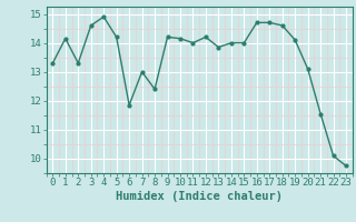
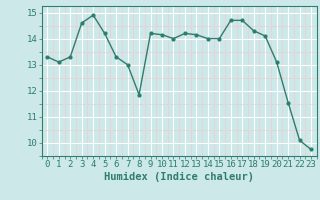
1: 14.15 -> 13.10
6: 11.85 -> 13.30
8: 12.40 -> 11.85
13: 13.85 -> 14.15
18: 14.60 -> 14.30
